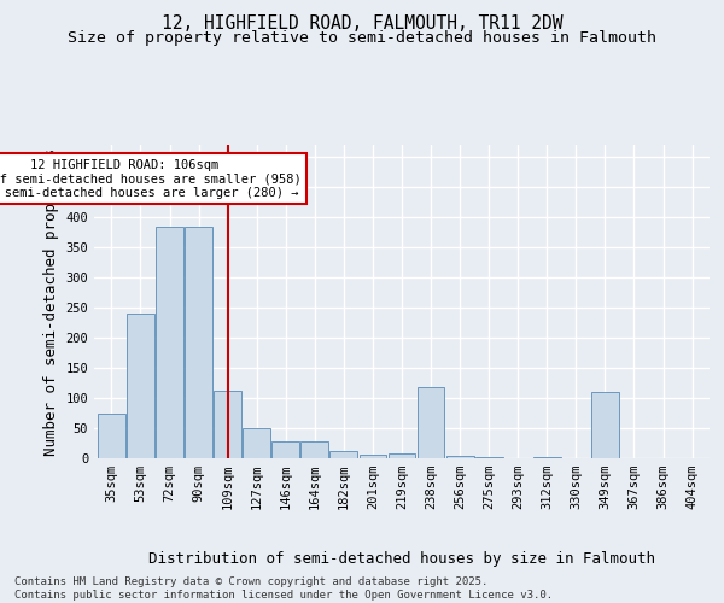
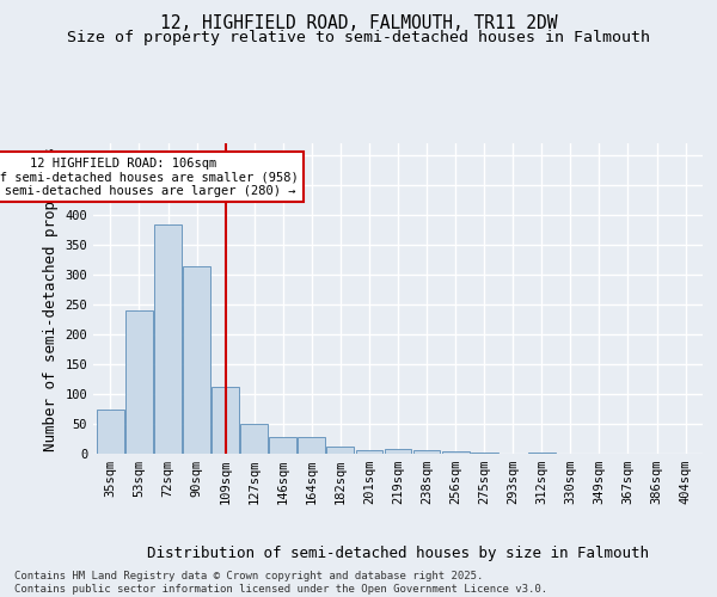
90sqm: 384 -> 315
238sqm: 118 -> 6
349sqm: 110 -> 1
